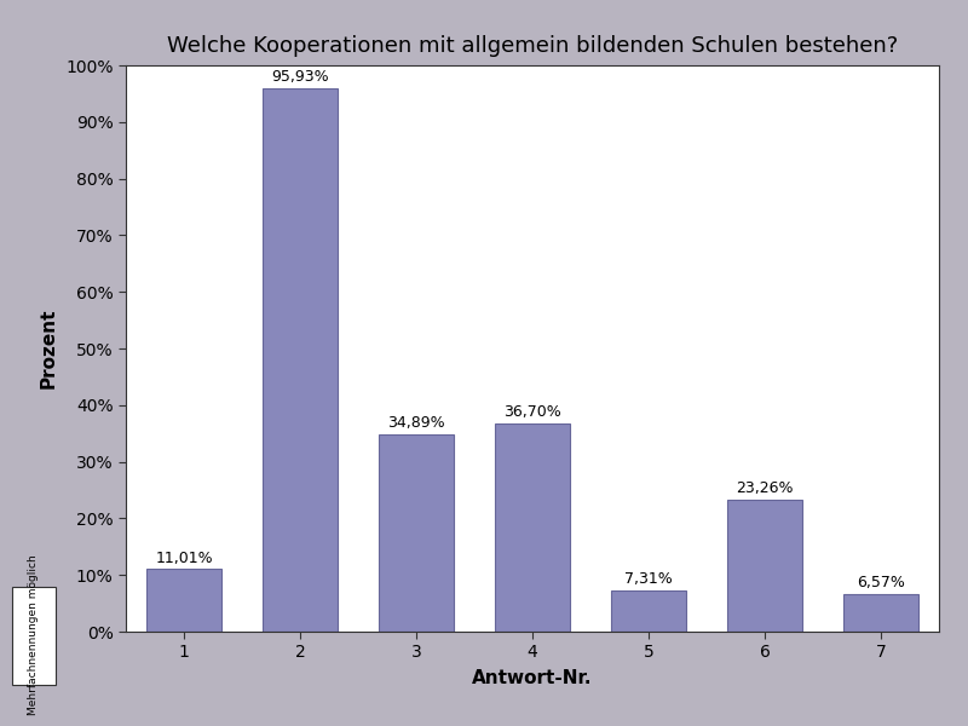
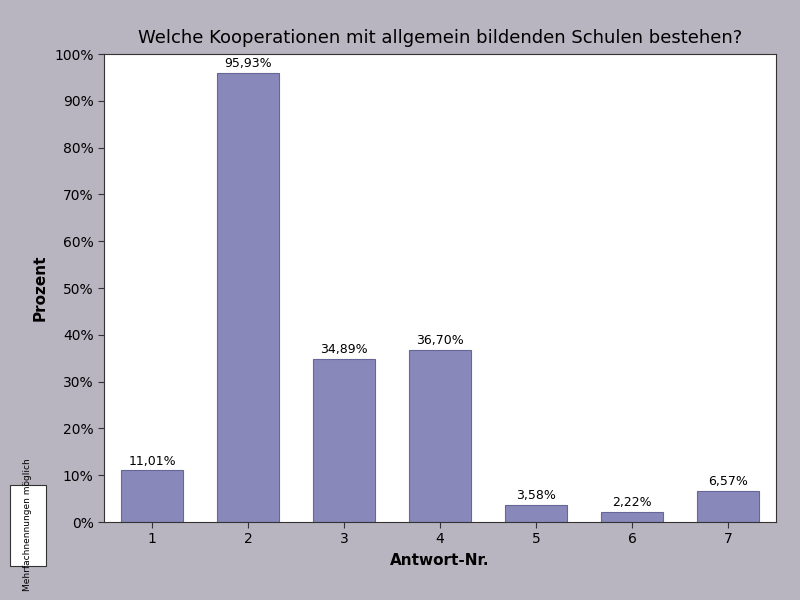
5: 7,31% -> 3,58%
6: 23,26% -> 2,22%
